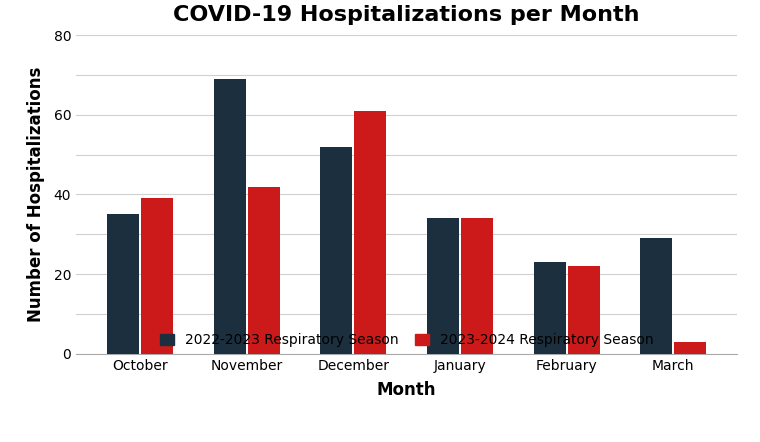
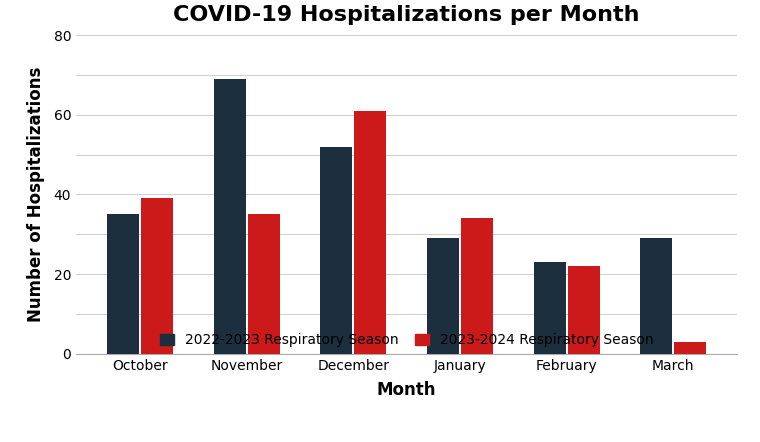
2023-2024 Respiratory Season/November: 42 -> 35
2022-2023 Respiratory Season/January: 34 -> 29
